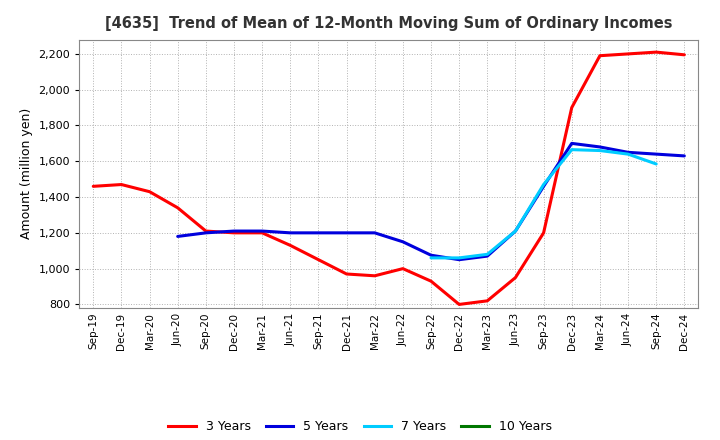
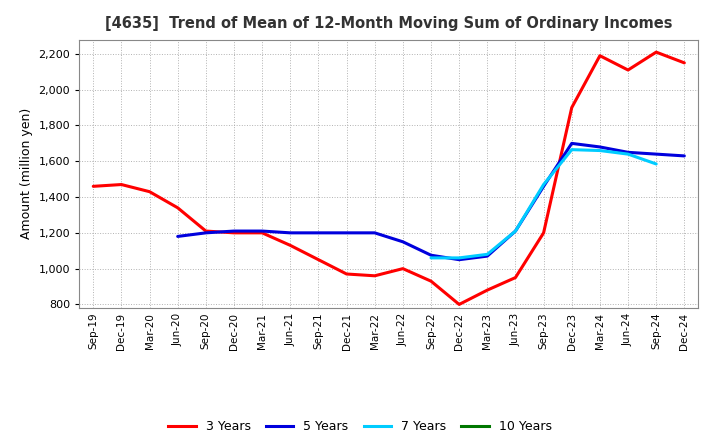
3 Years/Mar-23: 820 -> 880
3 Years/Jun-24: 2,200 -> 2,110
3 Years/Dec-24: 2,200 -> 2,150
